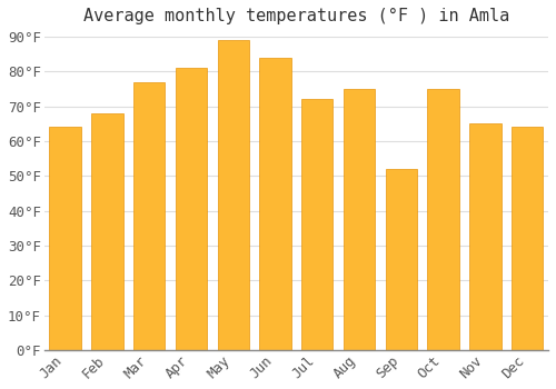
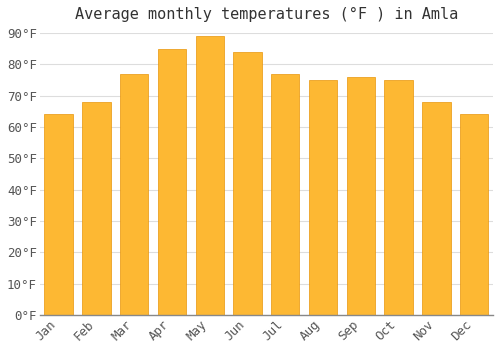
Apr: 81°F -> 85°F
Jul: 72°F -> 77°F
Sep: 52°F -> 76°F
Nov: 65°F -> 68°F
